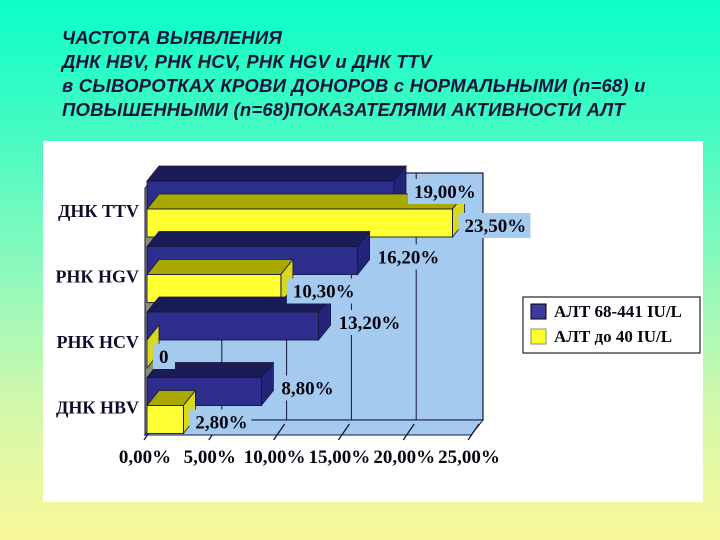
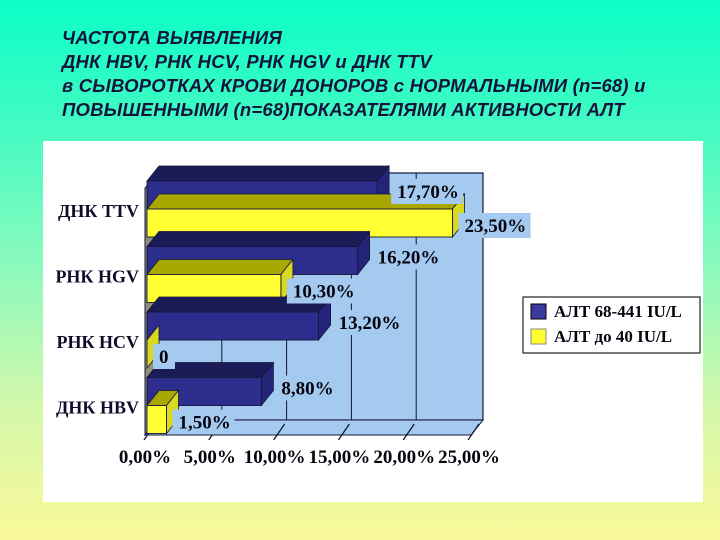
АЛТ 68-441 IU/L/ДНК TTV: 19,00% -> 17,70%
АЛТ до 40 IU/L/ДНК HBV: 2,80% -> 1,50%
